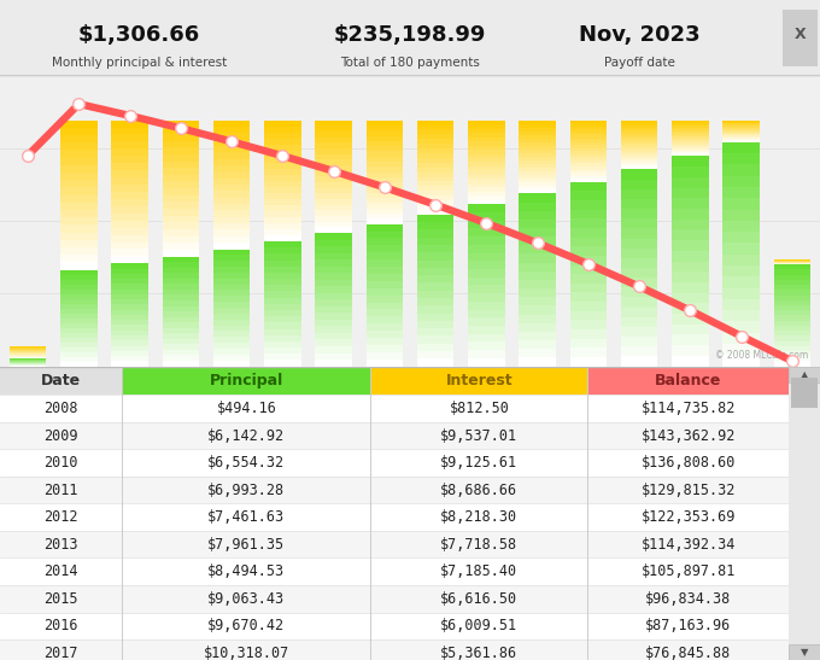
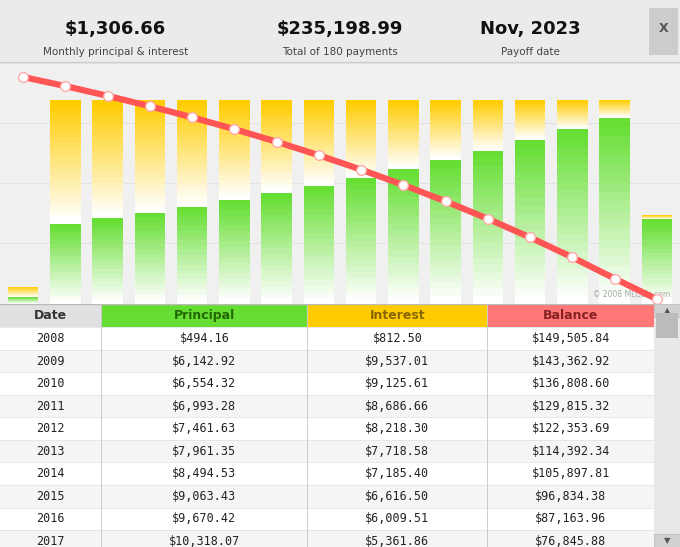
2008: $114,735.82 -> $149,505.84
